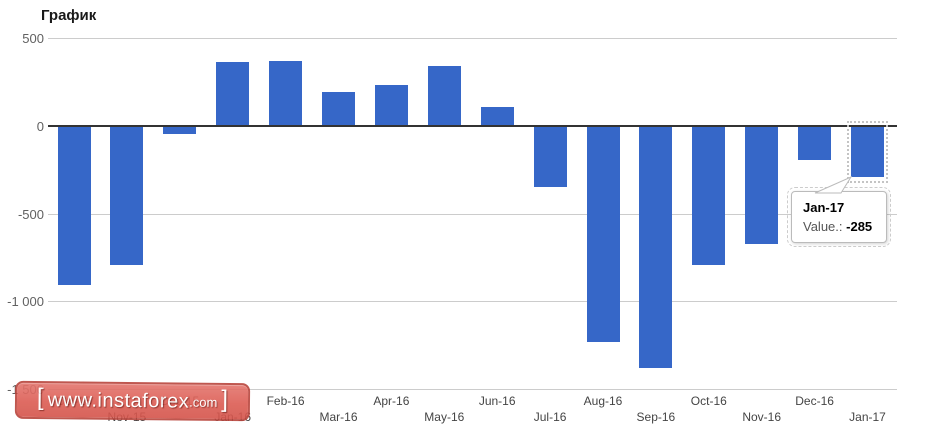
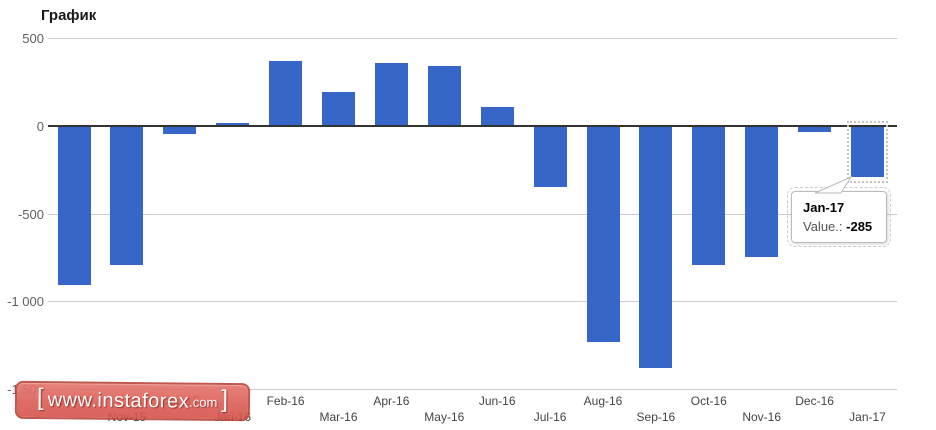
Jan-16: 360 -> 10
Apr-16: 230 -> 360
Nov-16: -670 -> -740
Dec-16: -190 -> -30
